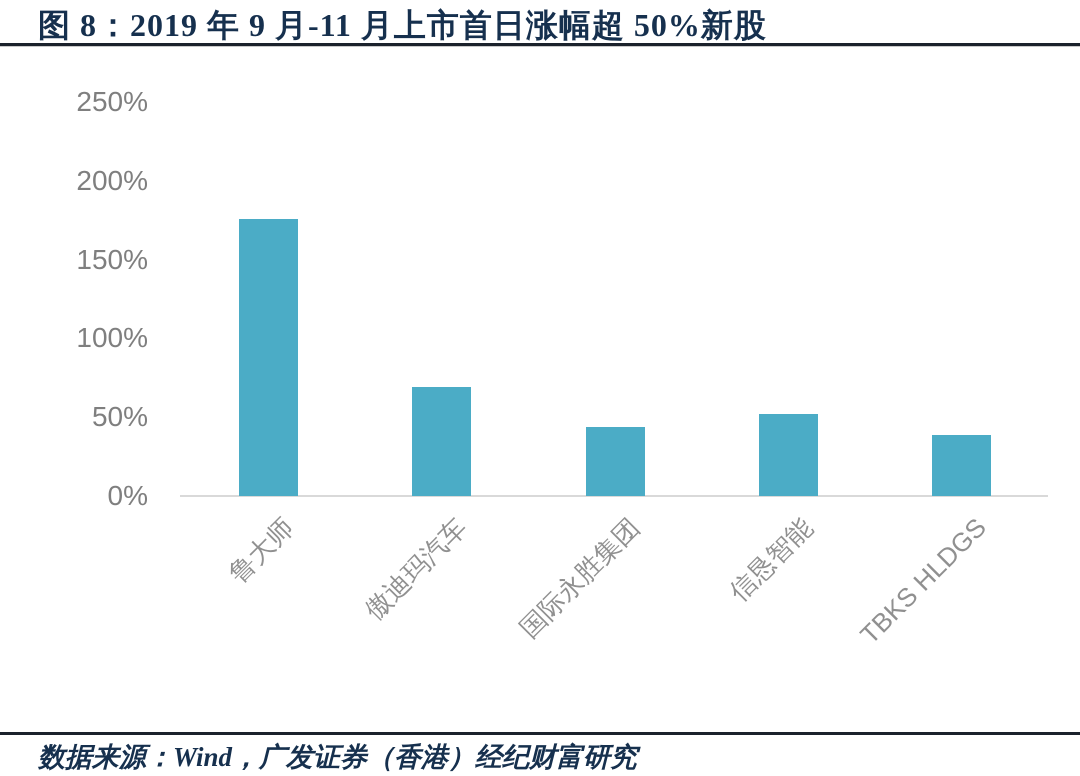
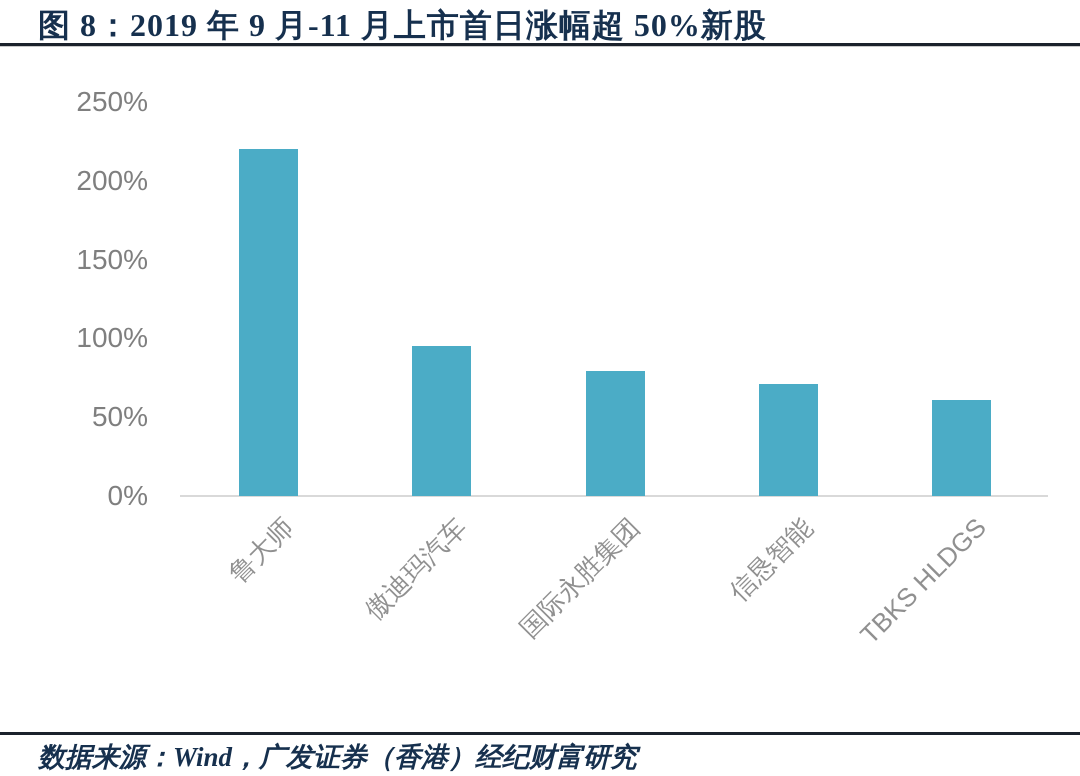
鲁大师: 176% -> 220%
傲迪玛汽车: 69% -> 95%
国际永胜集团: 44% -> 79%
信恳智能: 52% -> 71%
TBKS HLDGS: 39% -> 61%
